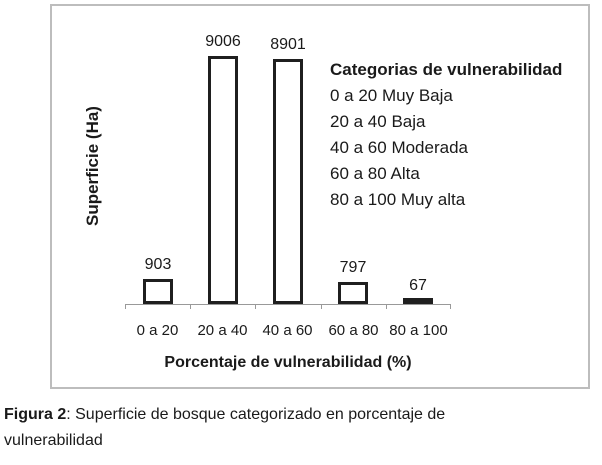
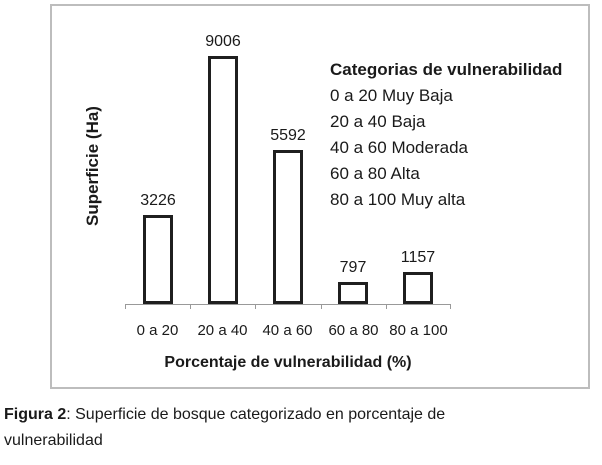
0 a 20: 903 -> 3226
40 a 60: 8901 -> 5592
80 a 100: 67 -> 1157
